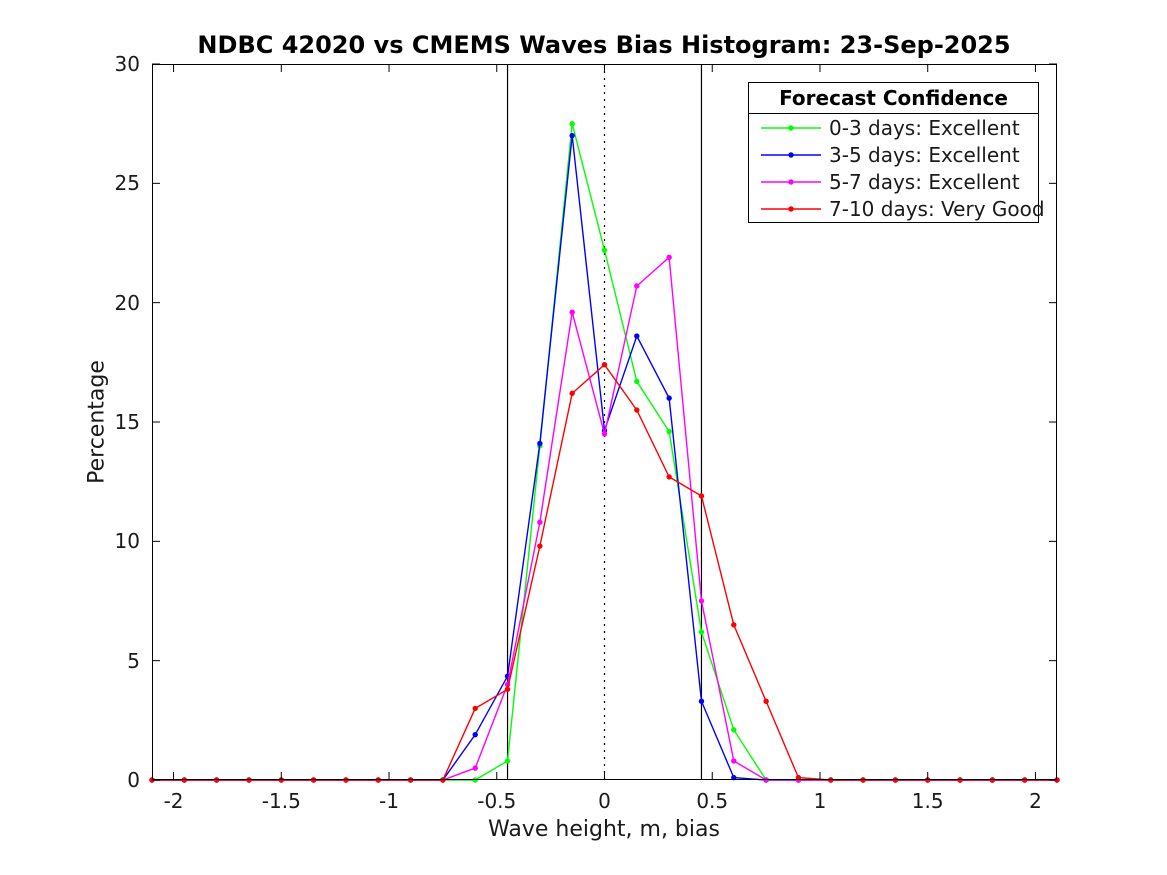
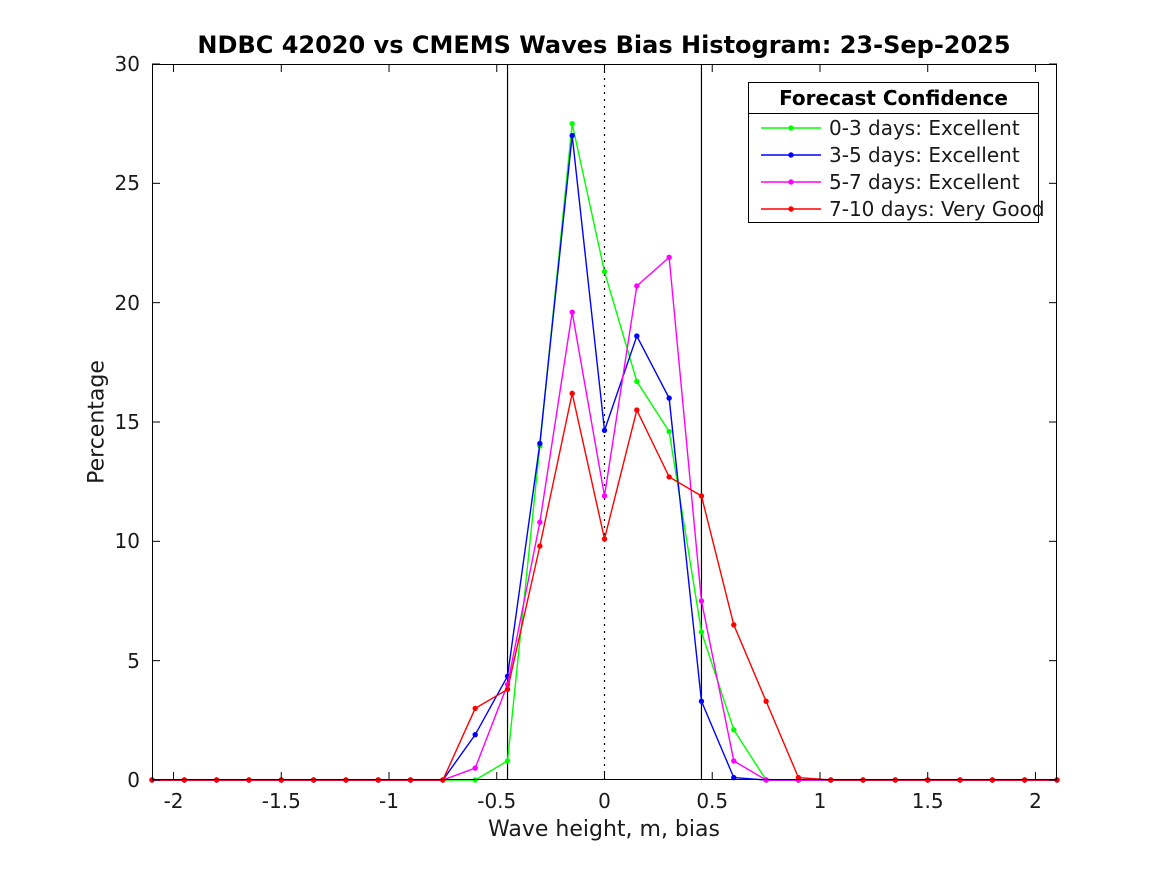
0-3 days: Excellent/0: 22,2 -> 21,3
5-7 days: Excellent/0: 14,5 -> 11,9
7-10 days: Very Good/0: 17,4 -> 10,1
